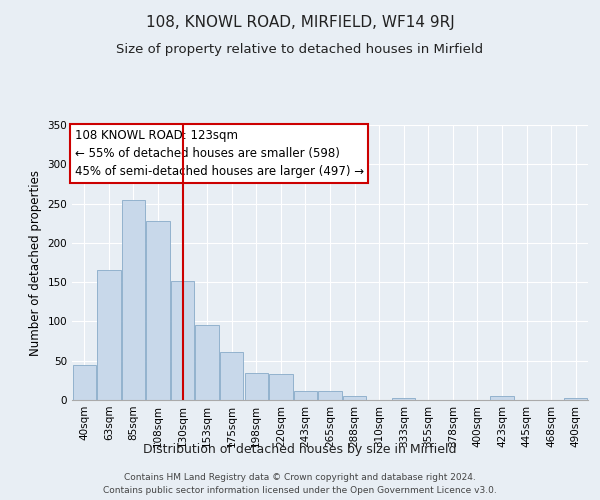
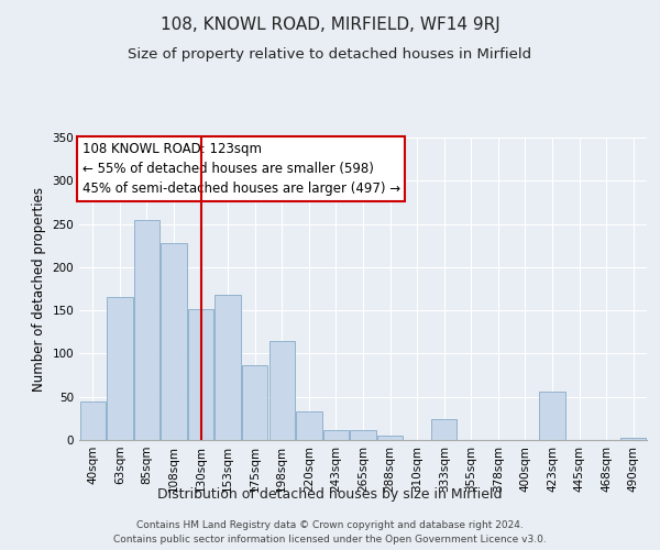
153sqm: 96 -> 168
175sqm: 61 -> 86
198sqm: 34 -> 114
333sqm: 3 -> 24
423sqm: 5 -> 56
